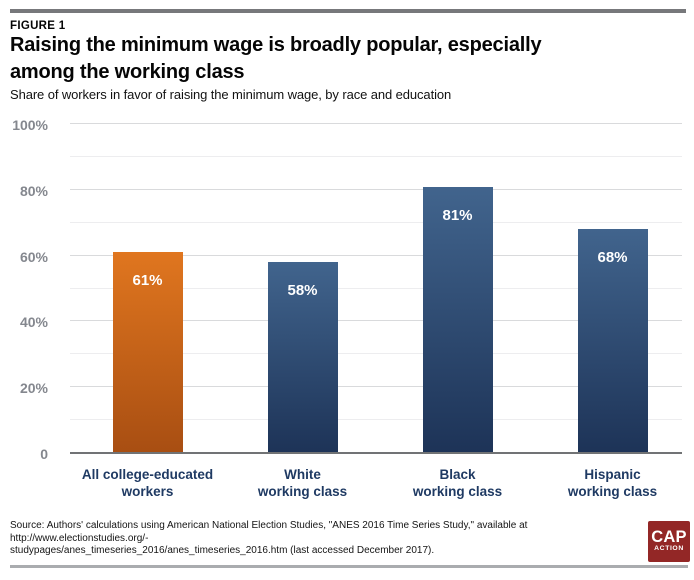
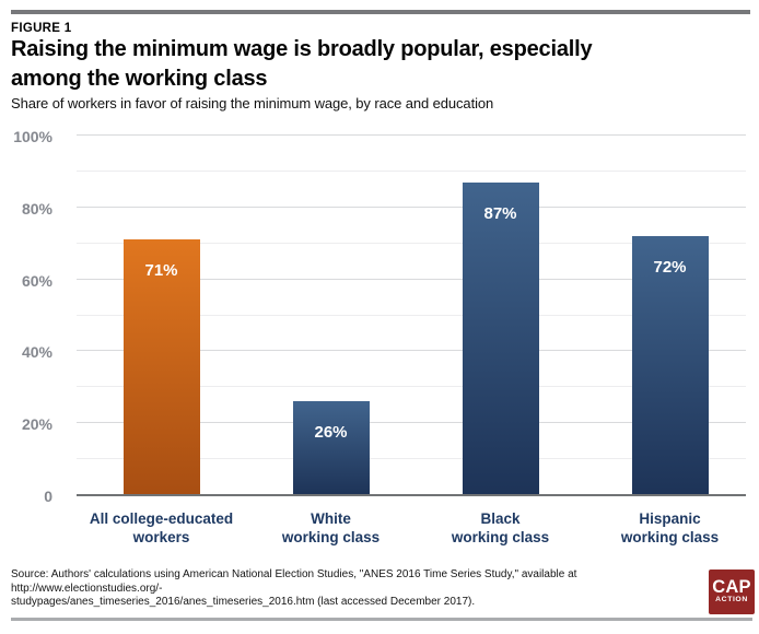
All college-educated workers: 61% -> 71%
White working class: 58% -> 26%
Black working class: 81% -> 87%
Hispanic working class: 68% -> 72%
